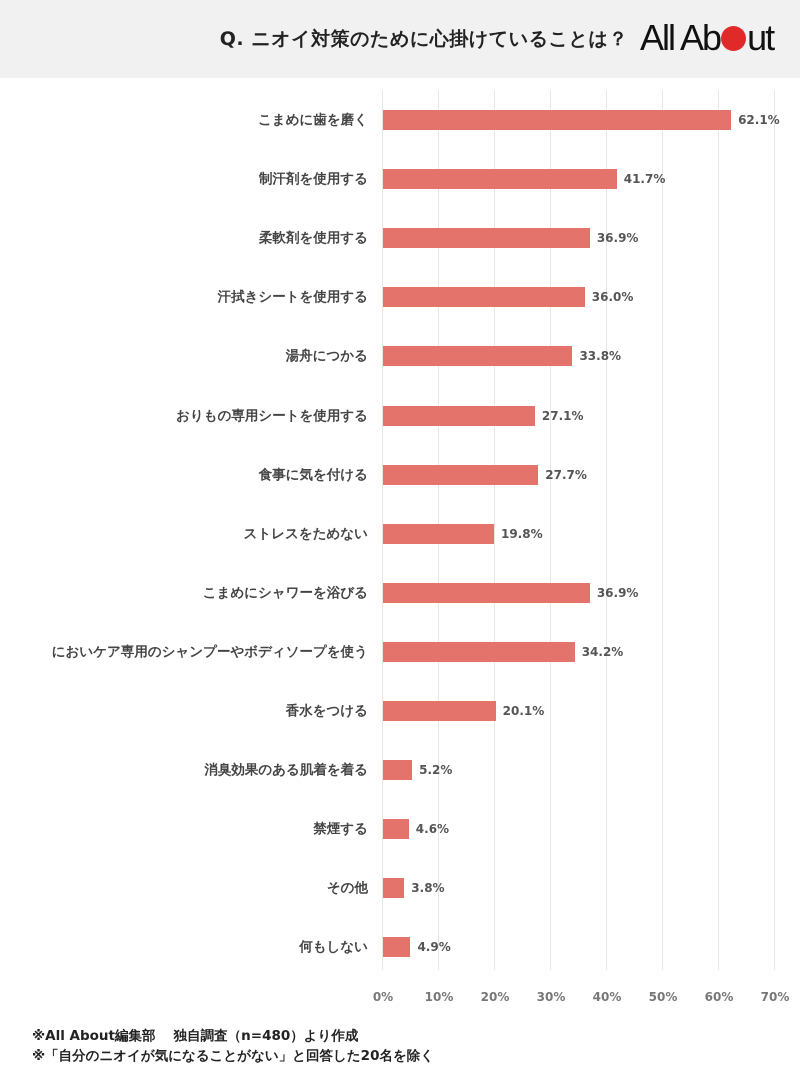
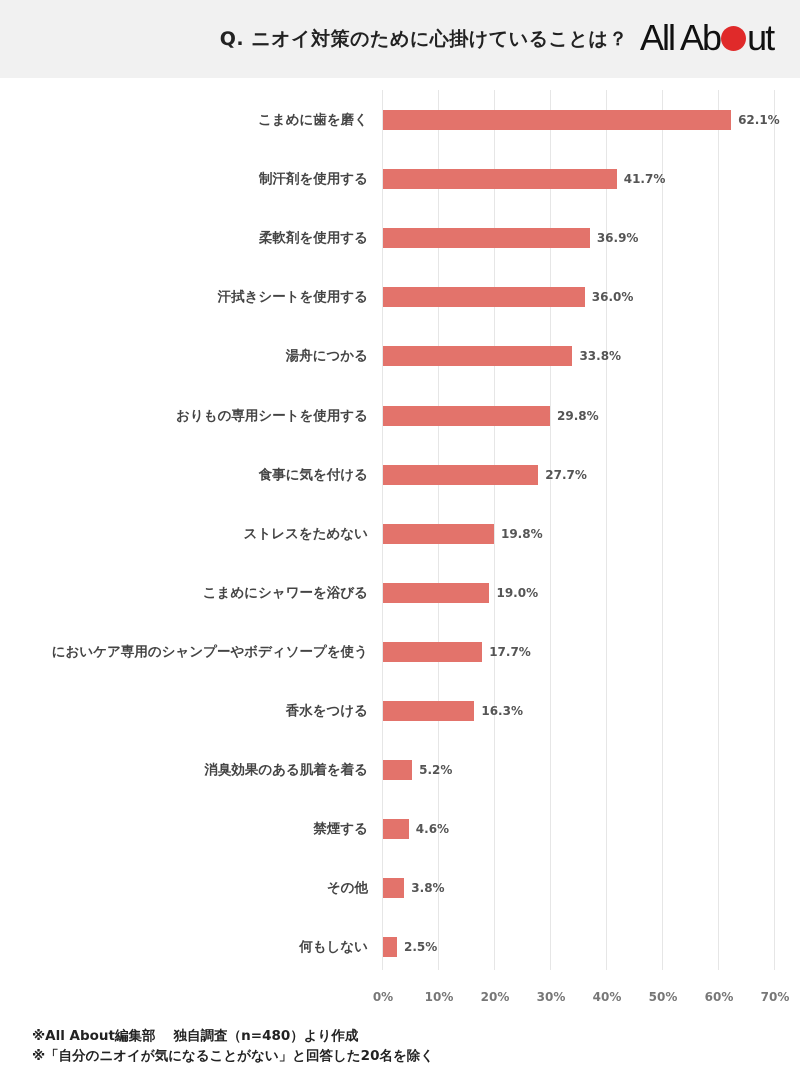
おりもの専用シートを使用する: 27.1% -> 29.8%
こまめにシャワーを浴びる: 36.9% -> 19.0%
においケア専用のシャンプーやボディソープを使う: 34.2% -> 17.7%
香水をつける: 20.1% -> 16.3%
何もしない: 4.9% -> 2.5%
